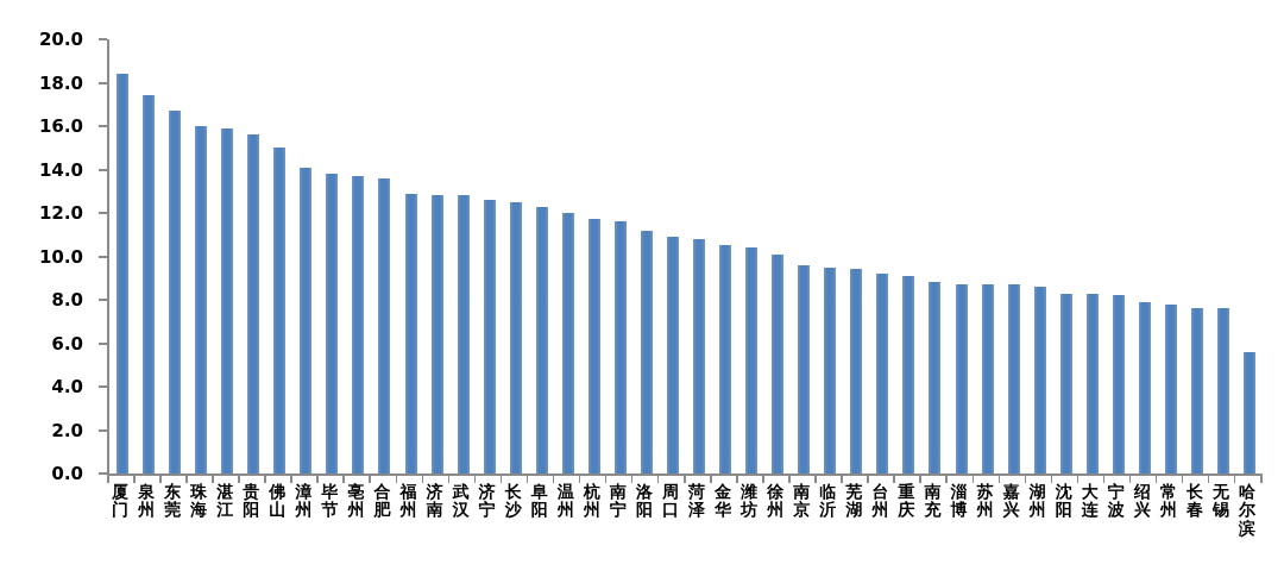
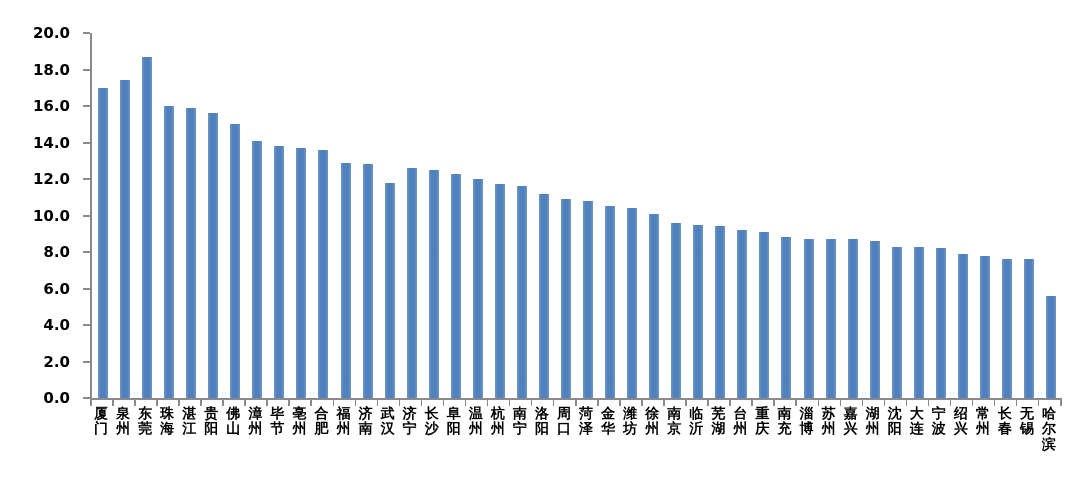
厦门: 18.4 -> 17.0
东莞: 16.7 -> 18.7
武汉: 12.8 -> 11.8
